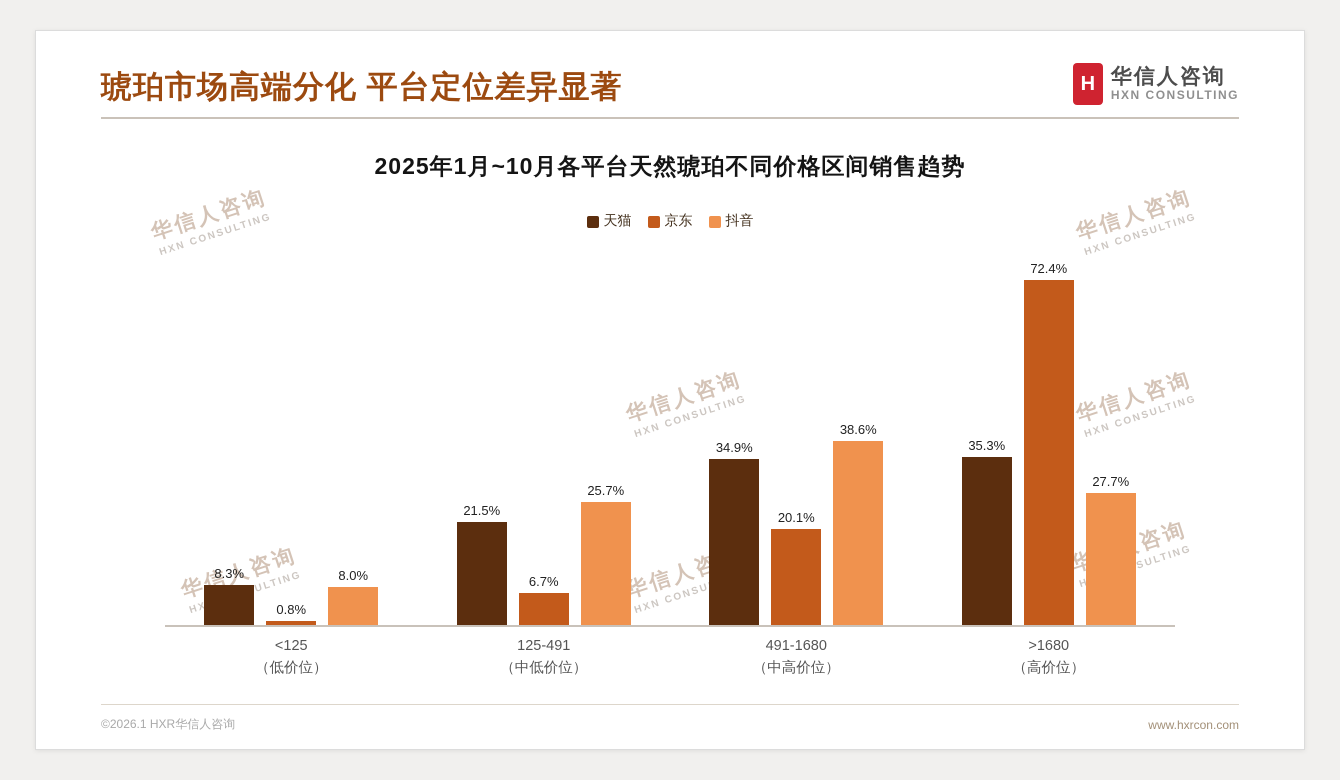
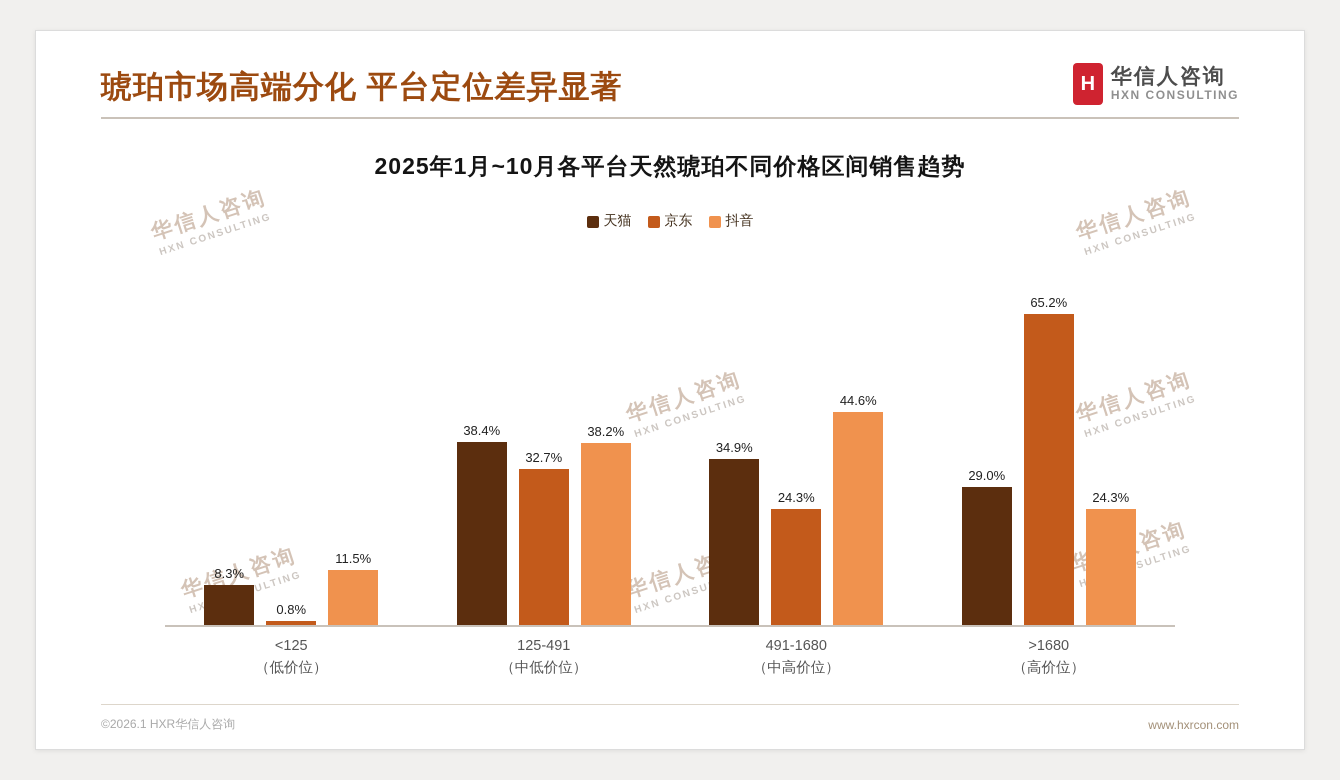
抖音/<125: 8.0% -> 11.5%
天猫/125-491: 21.5% -> 38.4%
京东/125-491: 6.7% -> 32.7%
抖音/125-491: 25.7% -> 38.2%
京东/491-1680: 20.1% -> 24.3%
抖音/491-1680: 38.6% -> 44.6%
天猫/>1680: 35.3% -> 29.0%
京东/>1680: 72.4% -> 65.2%
抖音/>1680: 27.7% -> 24.3%
